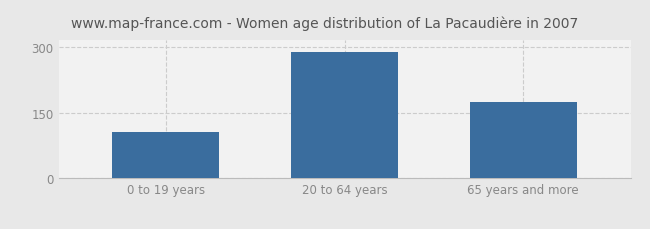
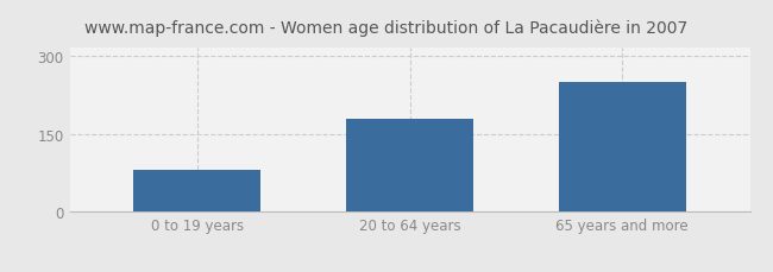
0 to 19 years: 105 -> 80
20 to 64 years: 288 -> 180
65 years and more: 175 -> 250
